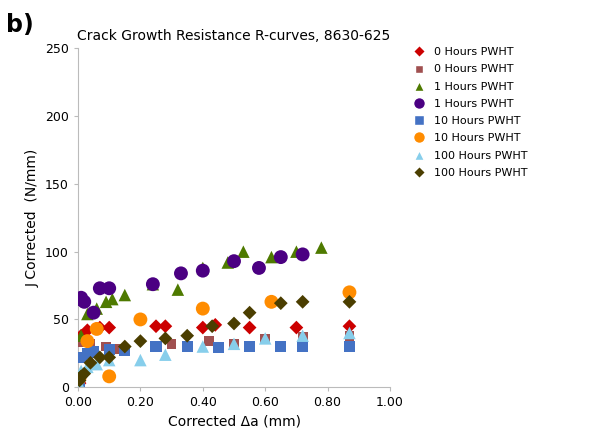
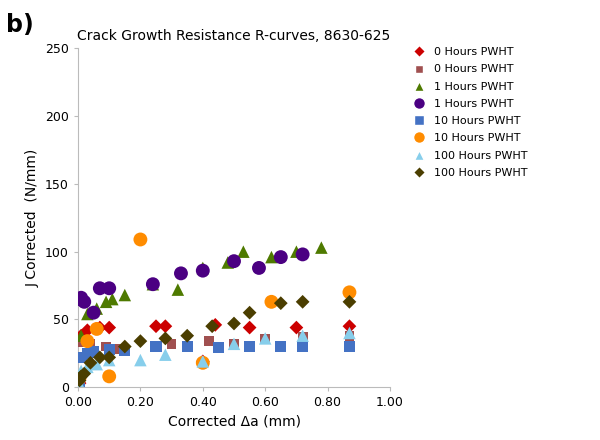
10 Hours PWHT/0.20: 50 -> 109
0 Hours PWHT/0.40: 44 -> 19
10 Hours PWHT/0.40: 58 -> 18
100 Hours PWHT/0.40: 30 -> 19
